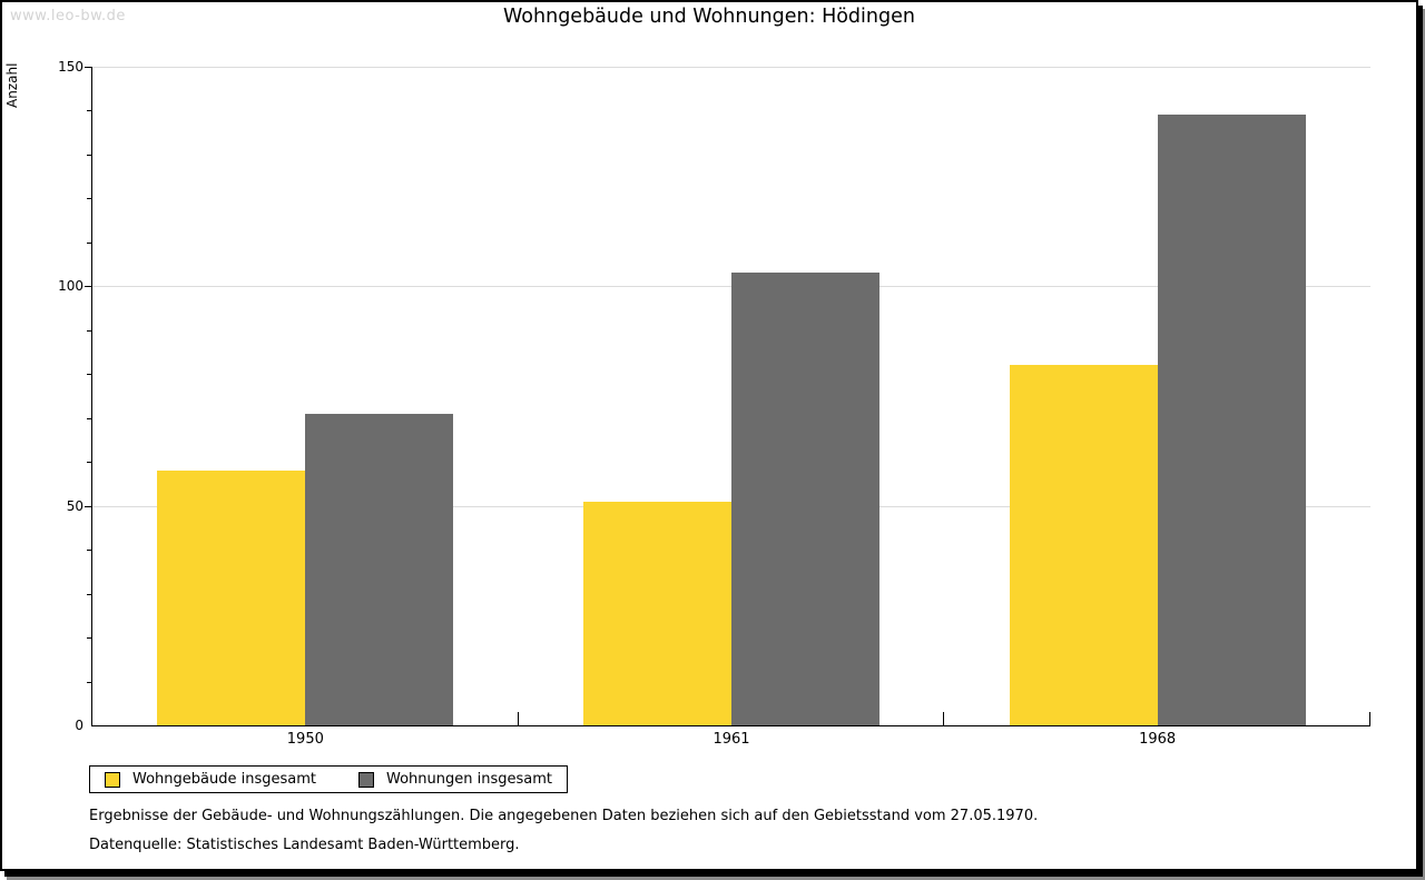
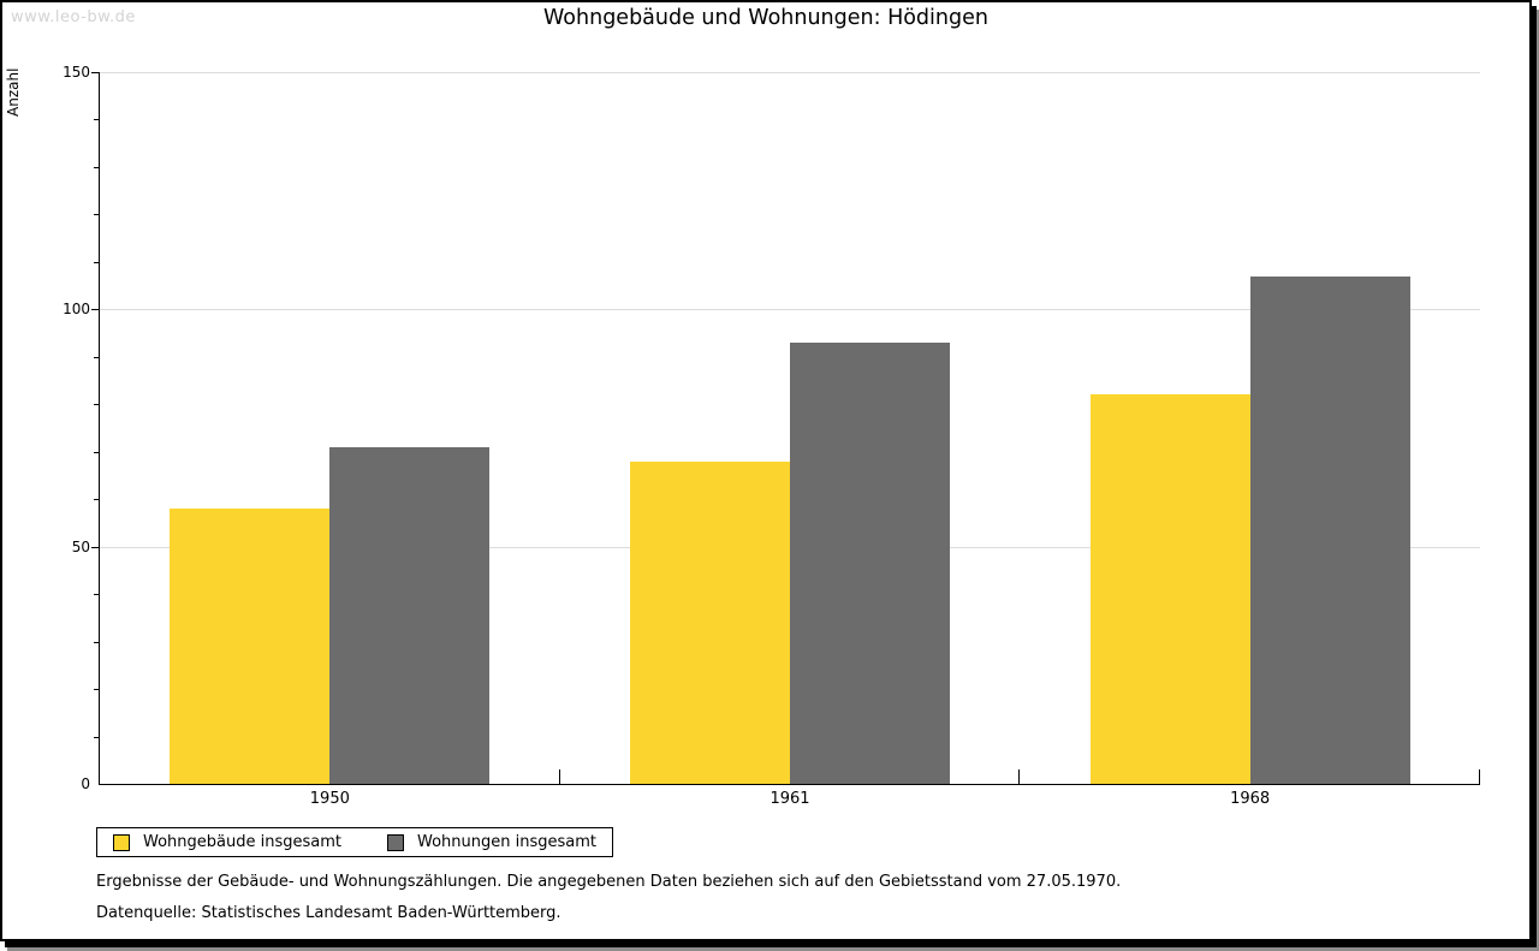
Wohngebäude insgesamt/1961: 51 -> 68
Wohnungen insgesamt/1961: 103 -> 93
Wohnungen insgesamt/1968: 139 -> 107
